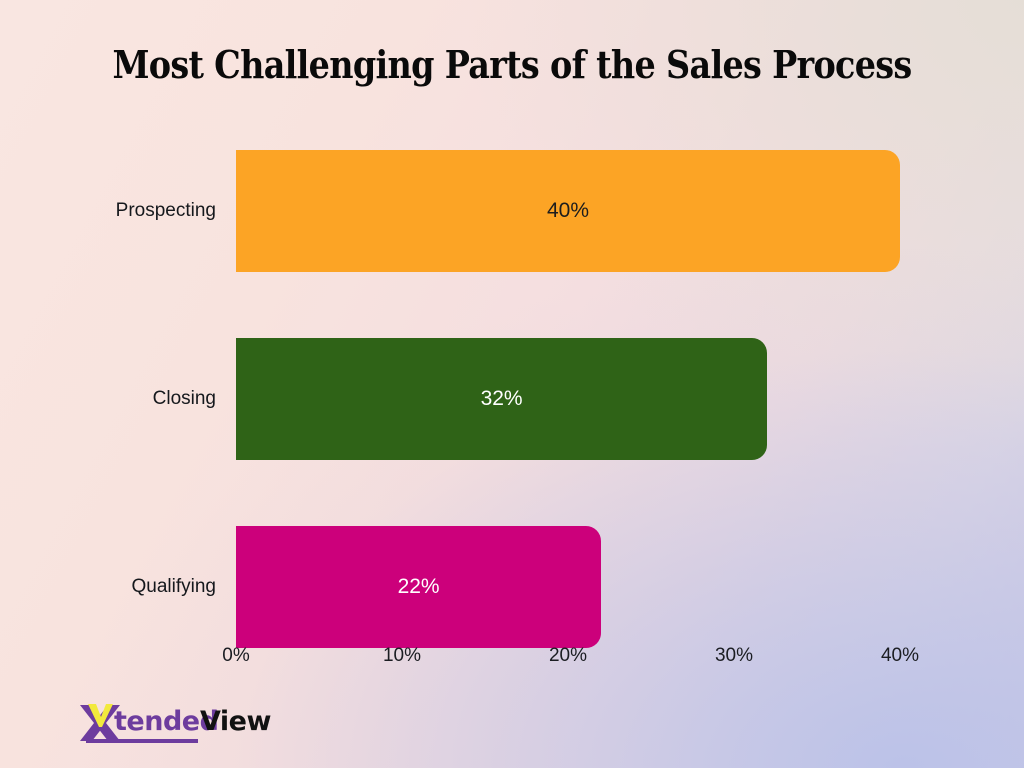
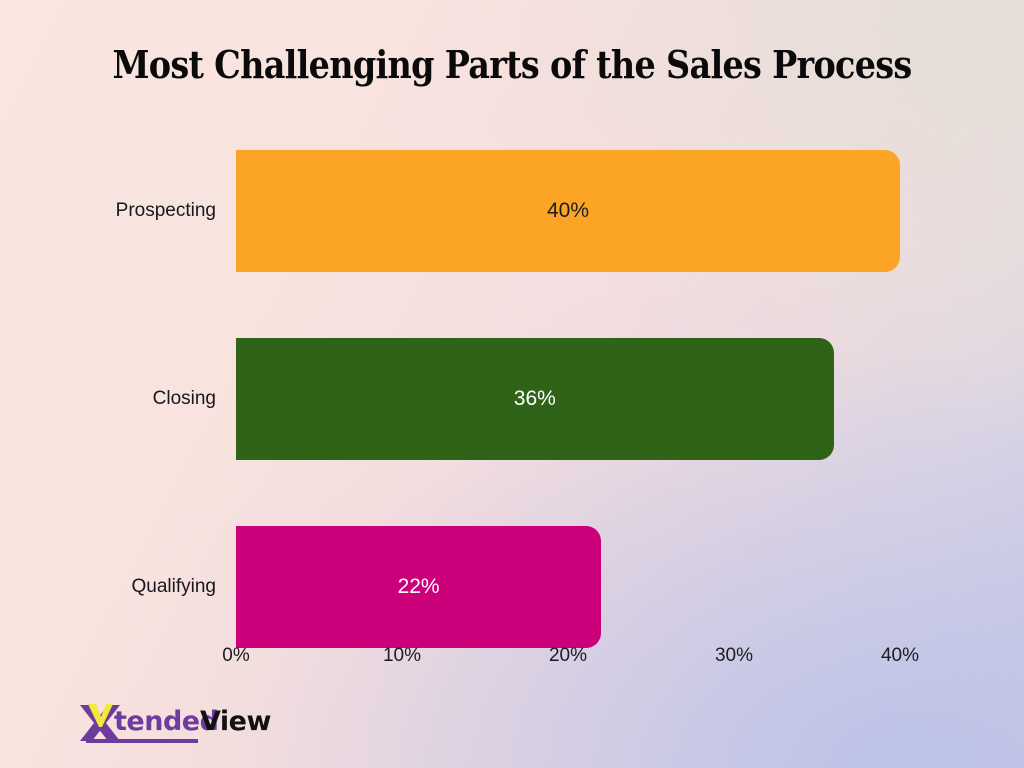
Closing: 32% -> 36%
